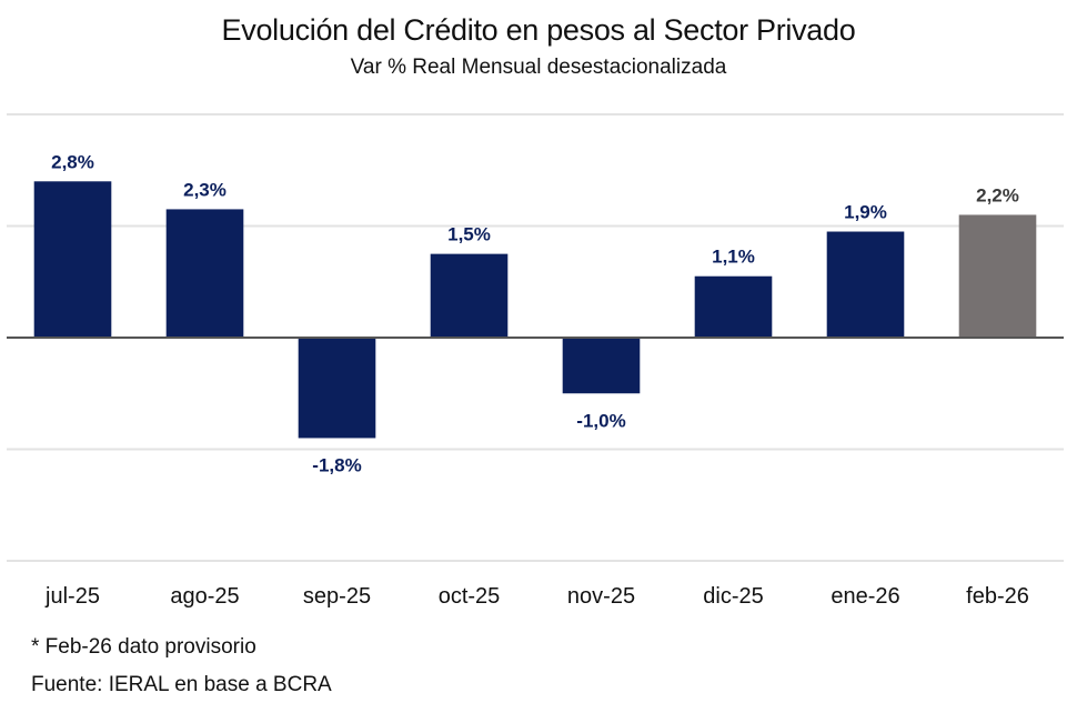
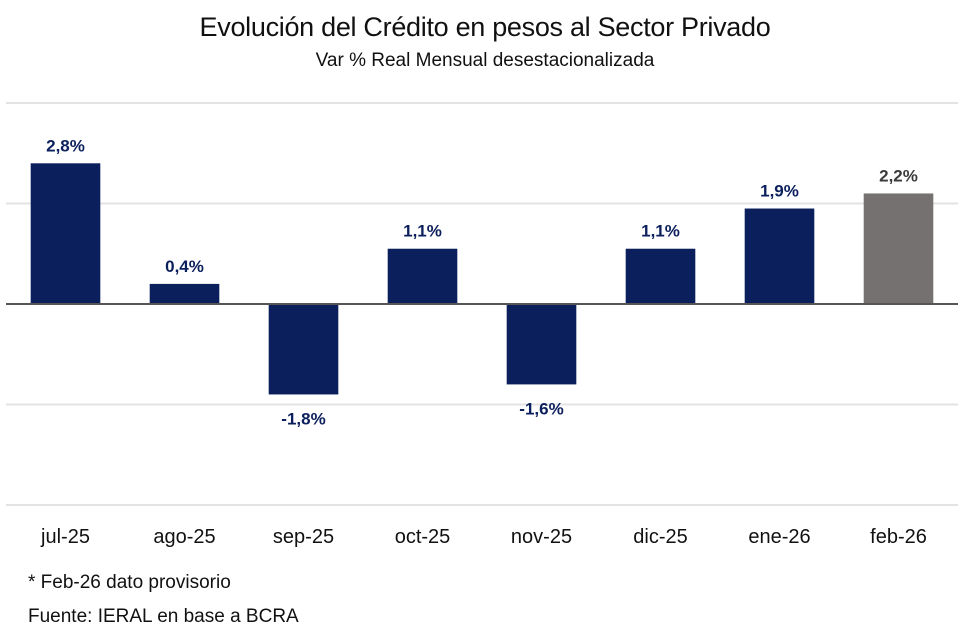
ago-25: 2,3% -> 0,4%
oct-25: 1,5% -> 1,1%
nov-25: -1,0% -> -1,6%
